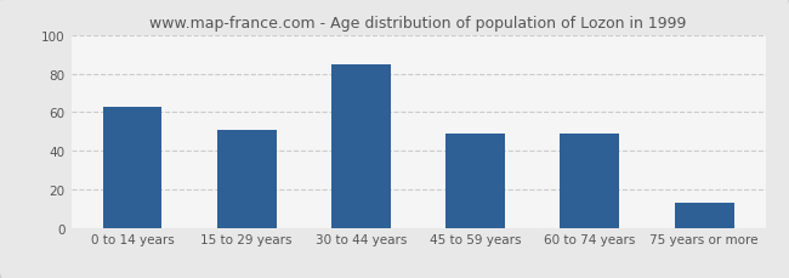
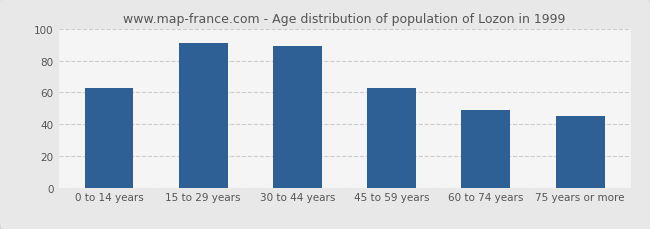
15 to 29 years: 51 -> 91
30 to 44 years: 85 -> 89
45 to 59 years: 49 -> 63
75 years or more: 13 -> 45
